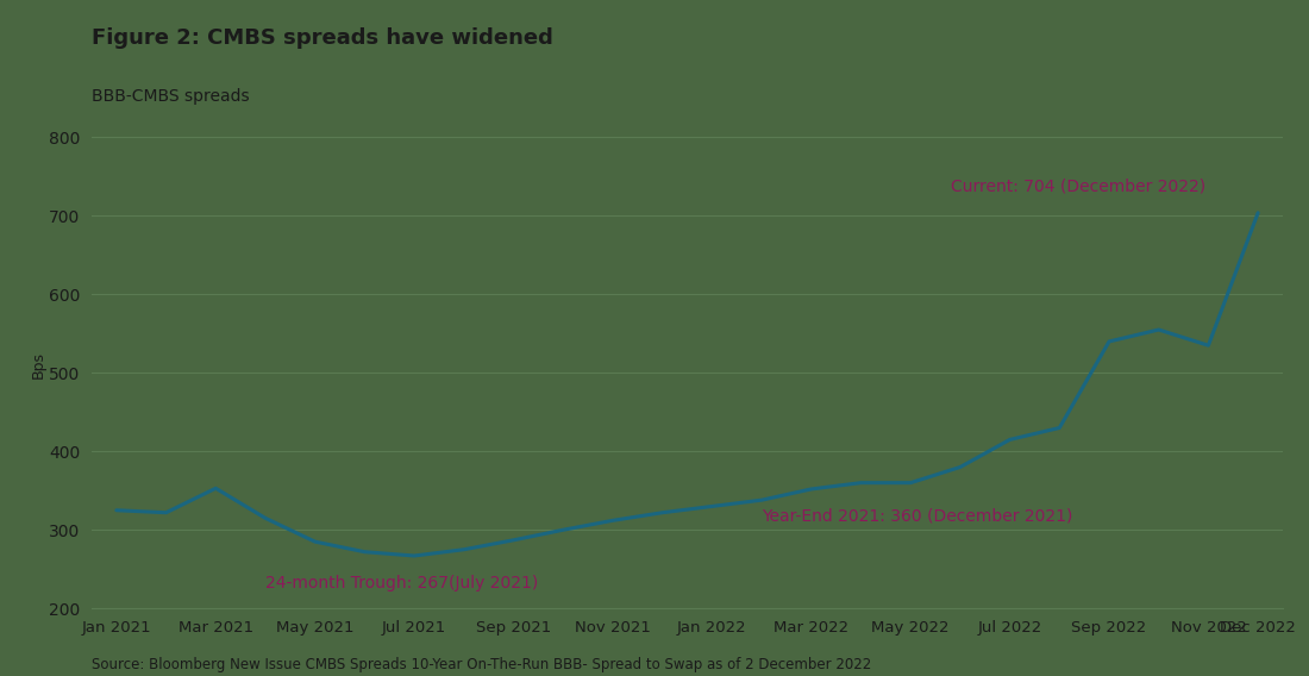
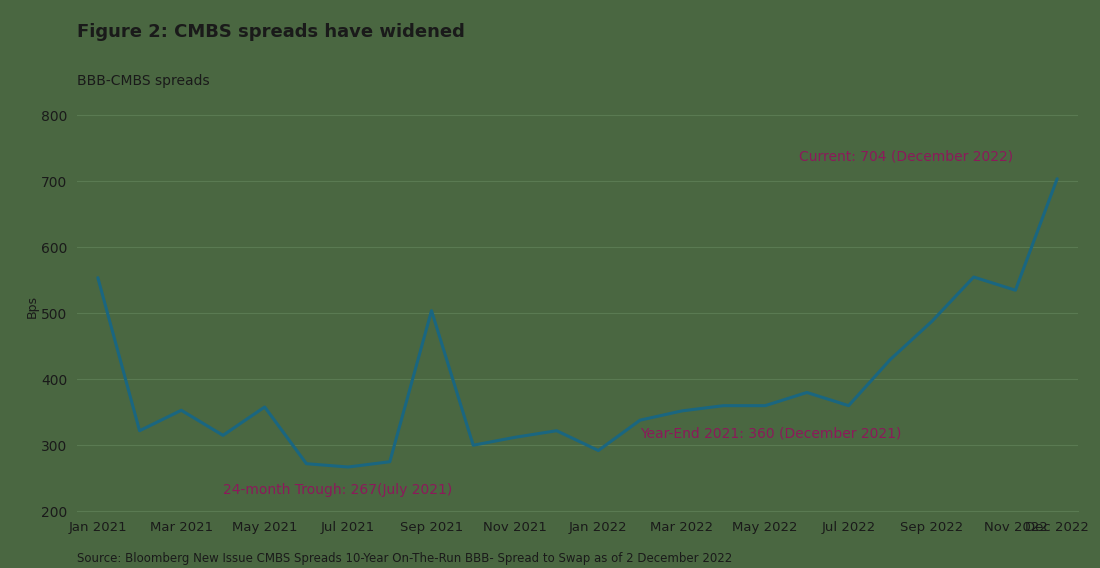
Jan 2021: 325 -> 554
May 2021: 285 -> 358
Sep 2021: 287 -> 504
Jan 2022: 330 -> 292
Jul 2022: 415 -> 360
Sep 2022: 540 -> 488
